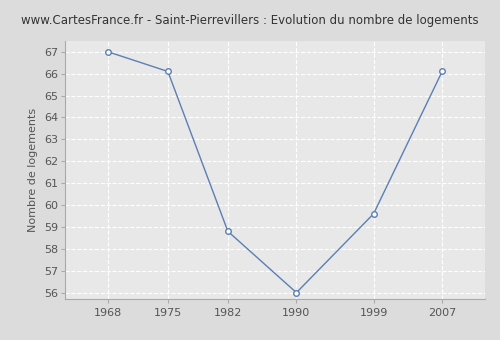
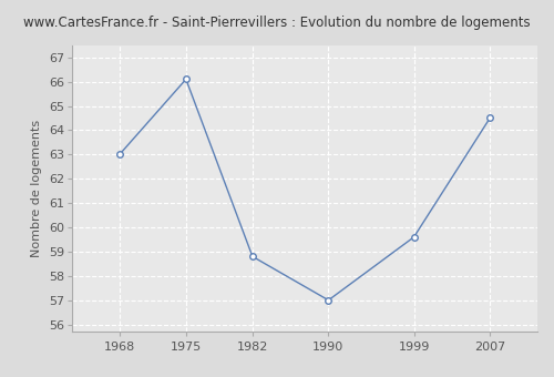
1968: 67.0 -> 63.0
1990: 56.0 -> 57.0
2007: 66.1 -> 64.5
